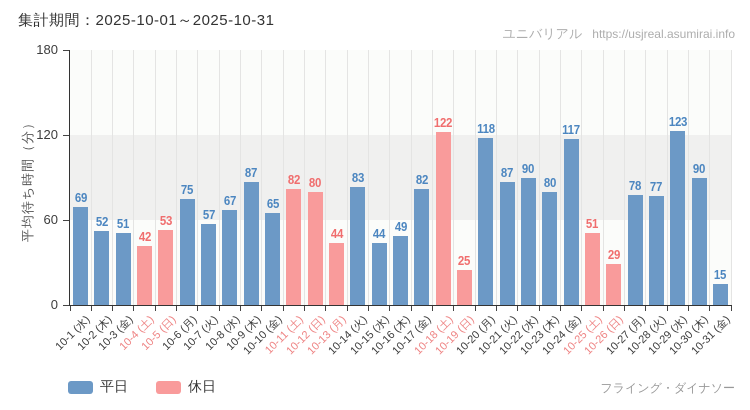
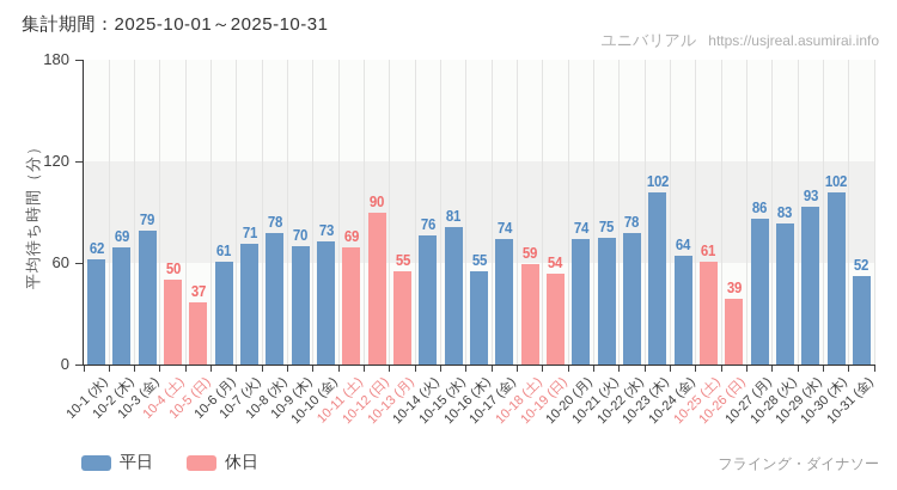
10-1 (水): 69 -> 62
10-2 (木): 52 -> 69
10-3 (金): 51 -> 79
10-4 (土): 42 -> 50
10-5 (日): 53 -> 37
10-6 (月): 75 -> 61
10-7 (火): 57 -> 71
10-8 (水): 67 -> 78
10-9 (木): 87 -> 70
10-10 (金): 65 -> 73
10-11 (土): 82 -> 69
10-12 (日): 80 -> 90
10-13 (月): 44 -> 55
10-14 (火): 83 -> 76
10-15 (水): 44 -> 81
10-16 (木): 49 -> 55
10-17 (金): 82 -> 74
10-18 (土): 122 -> 59
10-19 (日): 25 -> 54
10-20 (月): 118 -> 74
10-21 (火): 87 -> 75
10-22 (水): 90 -> 78
10-23 (木): 80 -> 102
10-24 (金): 117 -> 64
10-25 (土): 51 -> 61
10-26 (日): 29 -> 39
10-27 (月): 78 -> 86
10-28 (火): 77 -> 83
10-29 (水): 123 -> 93
10-30 (木): 90 -> 102
10-31 (金): 15 -> 52
